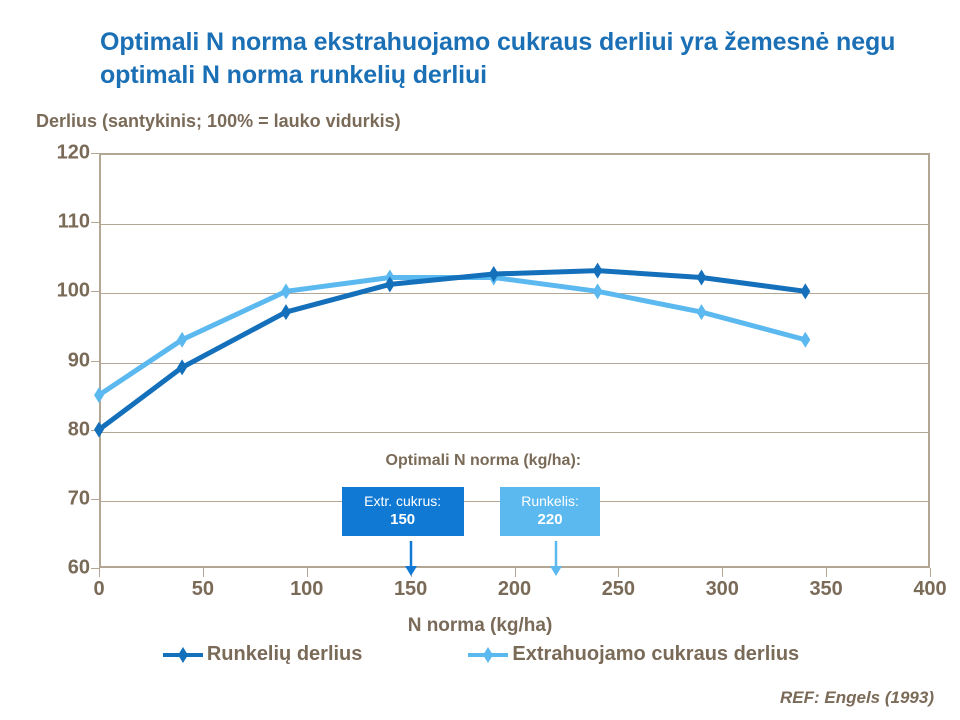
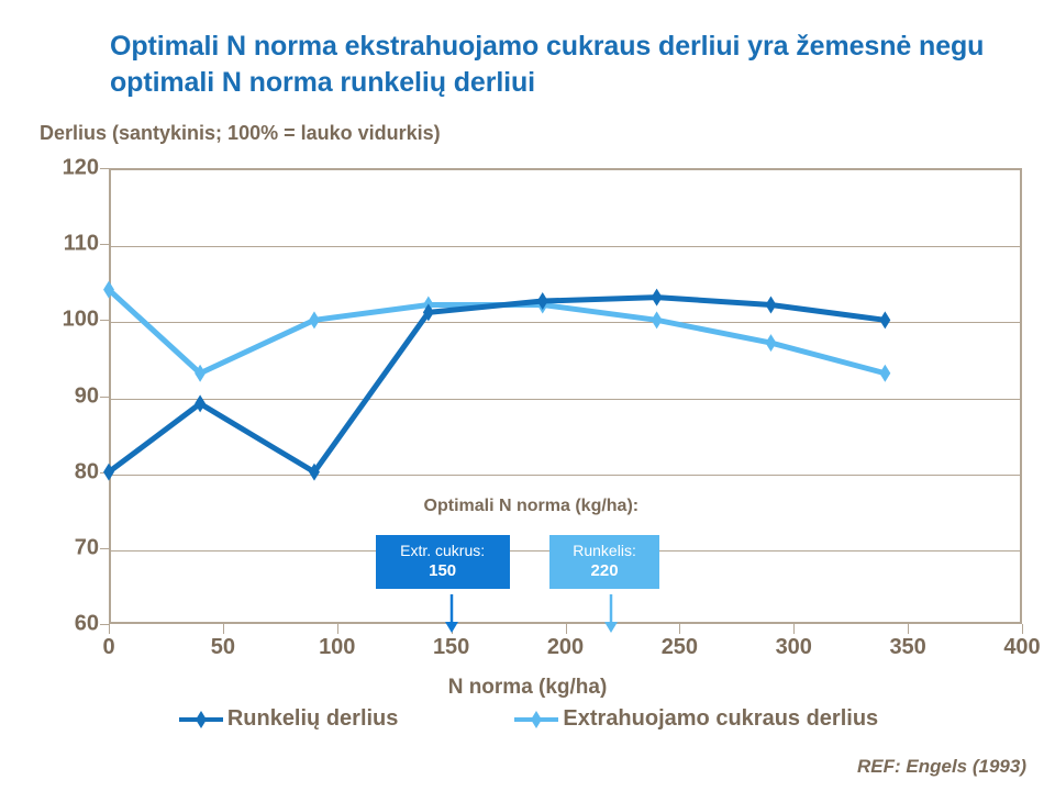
Extrahuojamo cukraus derlius/0: 85 -> 104
Runkelių derlius/90: 97 -> 80
